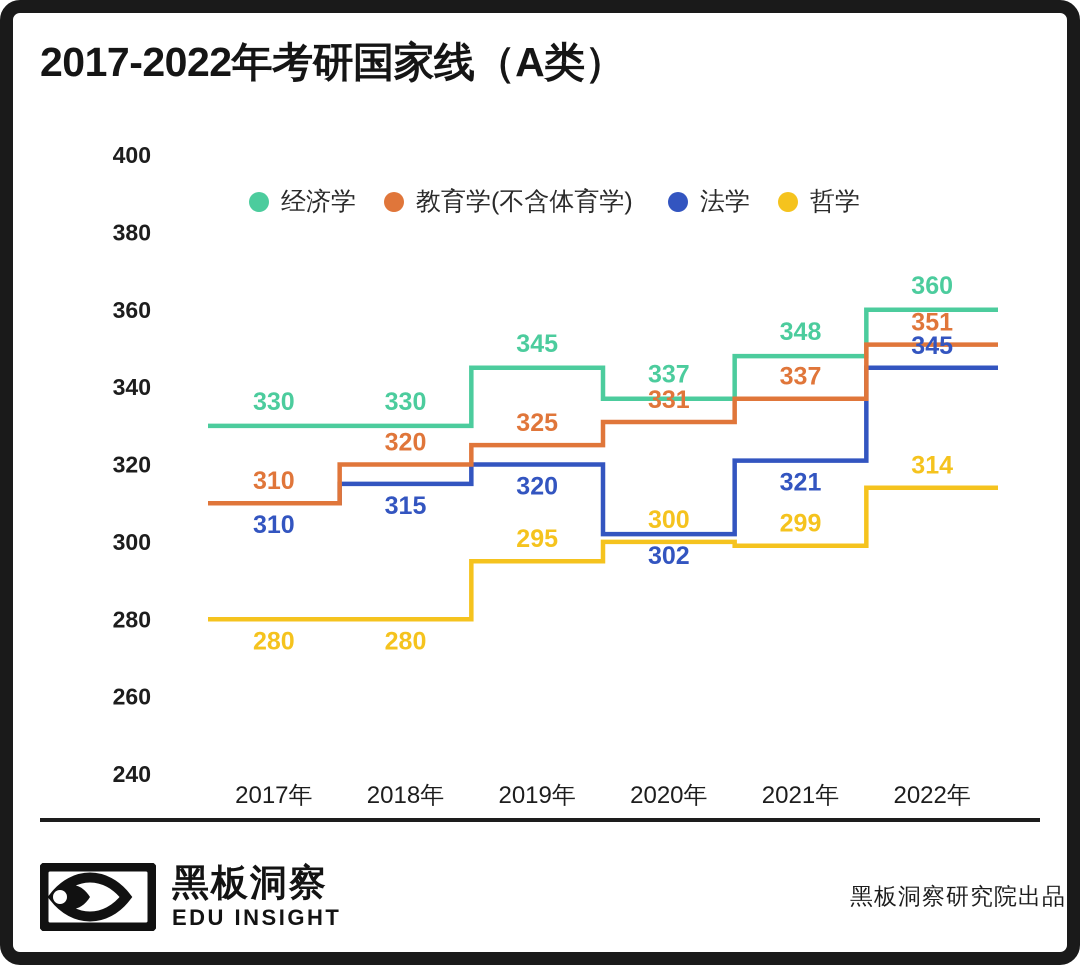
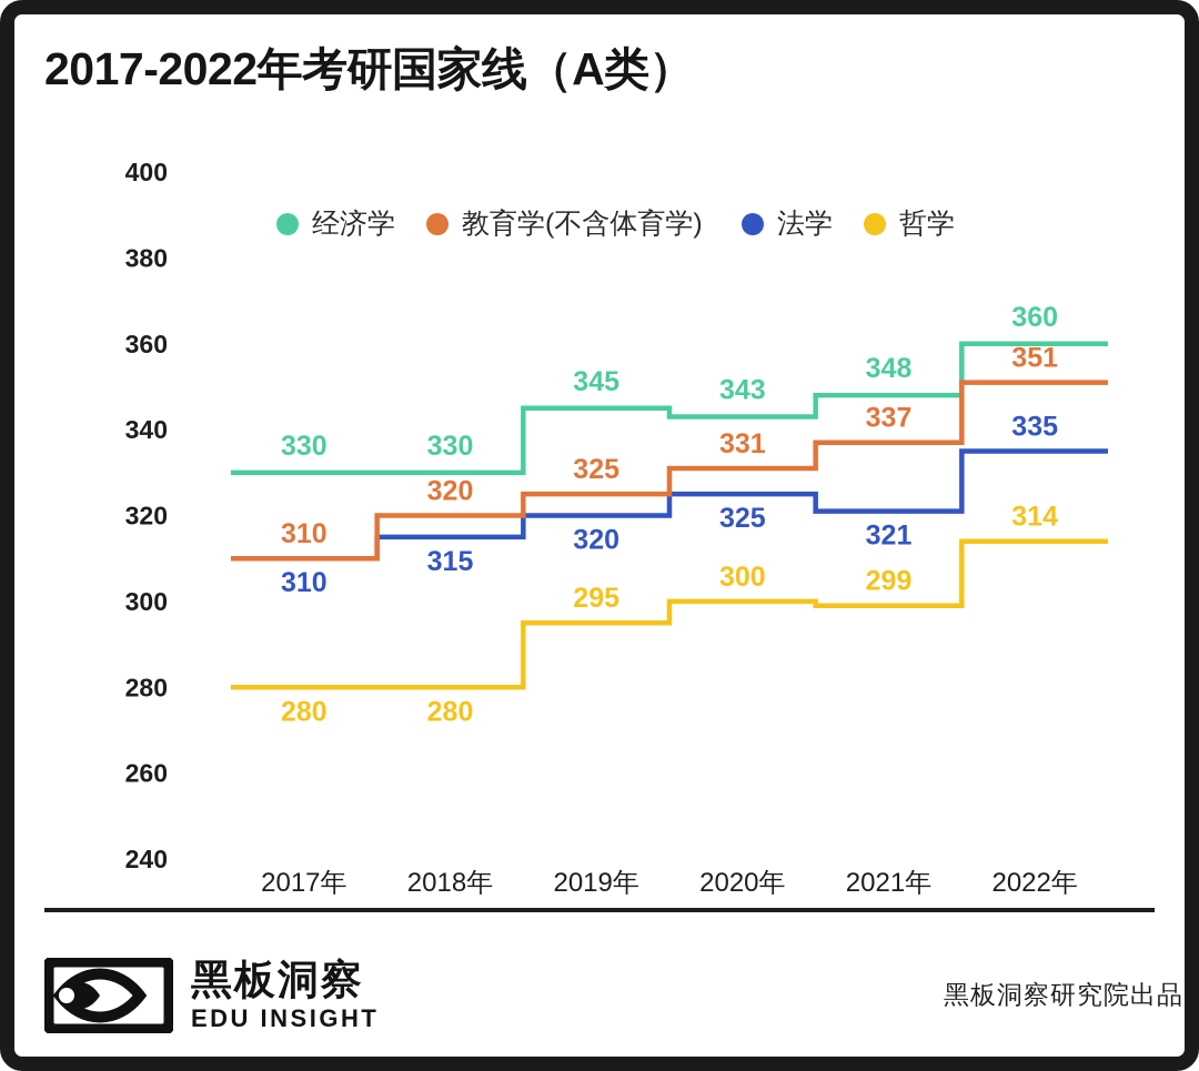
经济学/2020年: 337 -> 343
法学/2020年: 302 -> 325
法学/2022年: 345 -> 335
